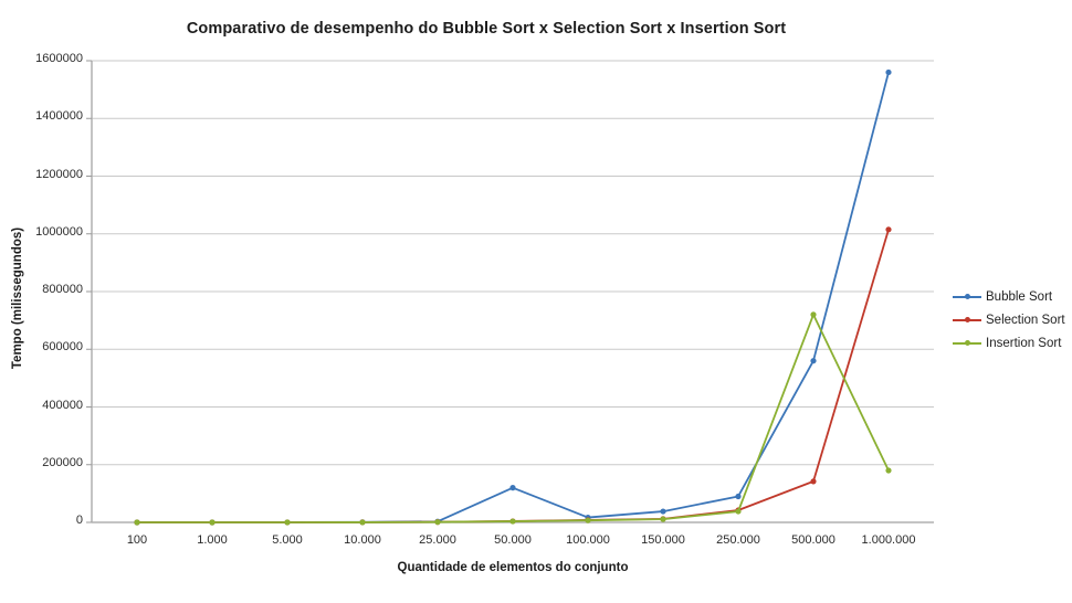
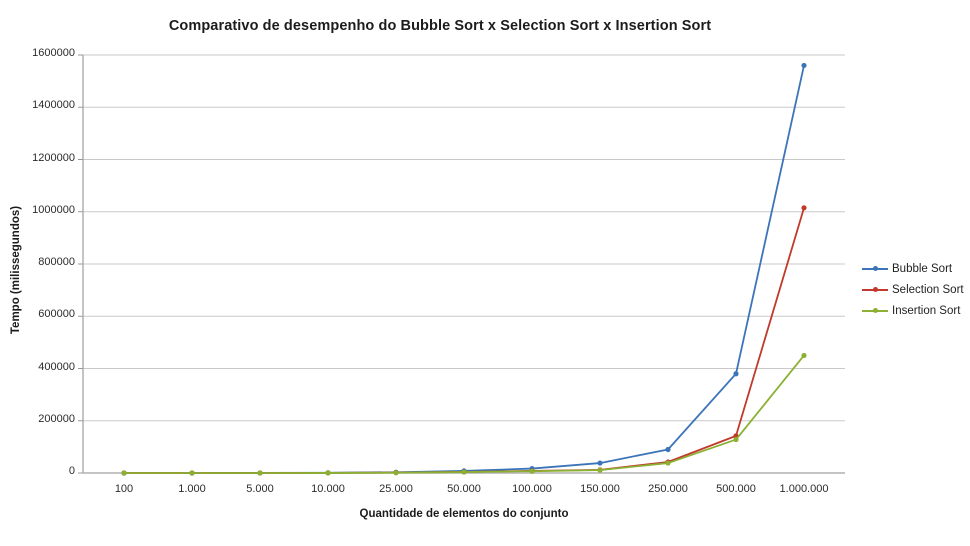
Bubble Sort/50.000: 120000 -> 10000
Bubble Sort/500.000: 560000 -> 380000
Insertion Sort/500.000: 720000 -> 130000
Insertion Sort/1.000.000: 180000 -> 450000
